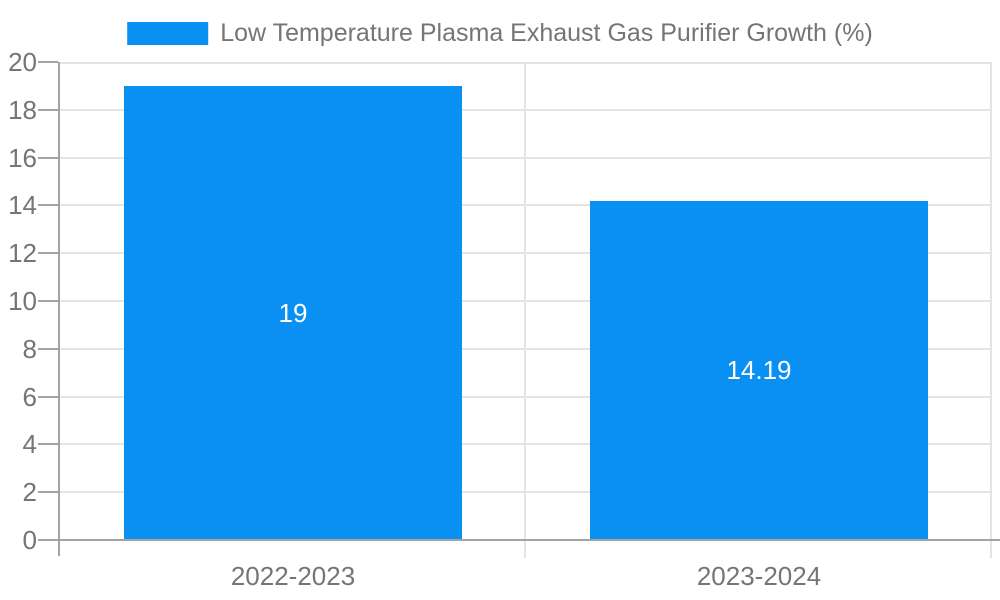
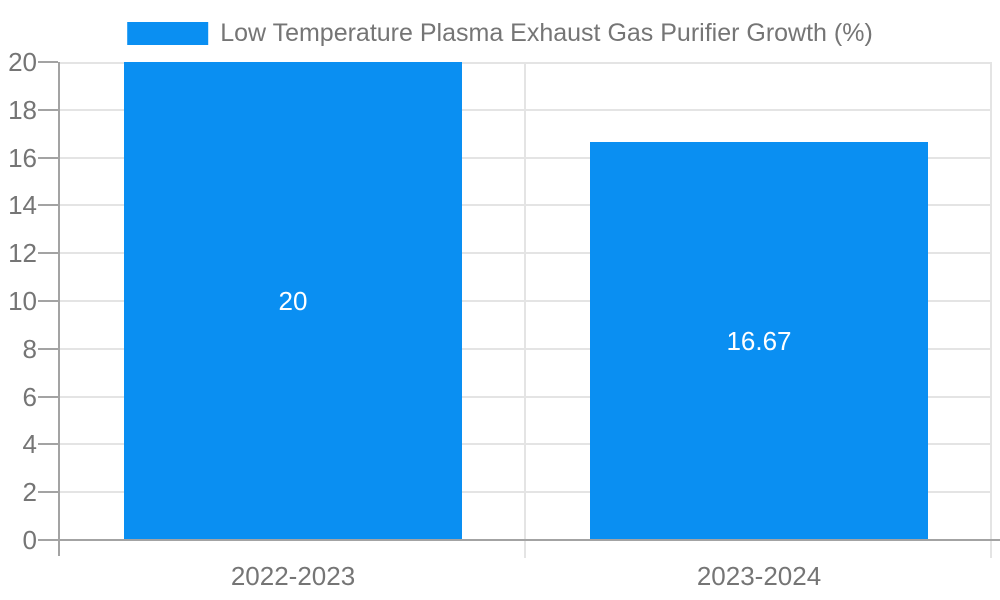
2022-2023: 19 -> 20
2023-2024: 14.19 -> 16.67
